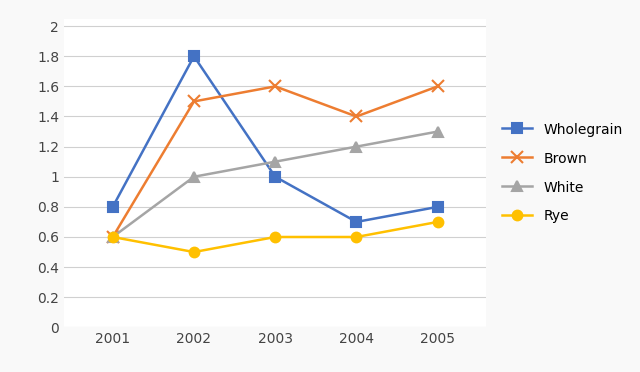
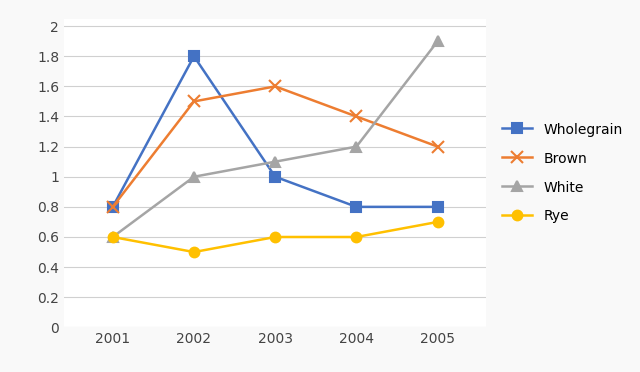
Brown/2001: 0.6 -> 0.8
Wholegrain/2004: 0.7 -> 0.8
Brown/2005: 1.6 -> 1.2
White/2005: 1.3 -> 1.9
